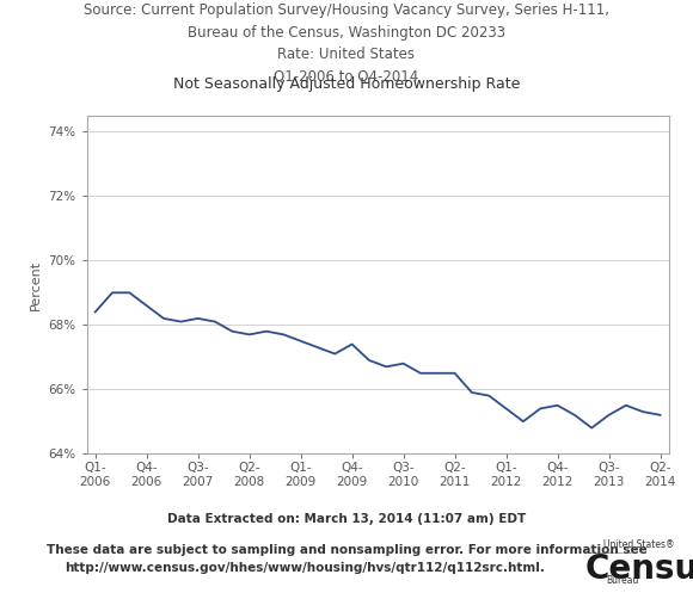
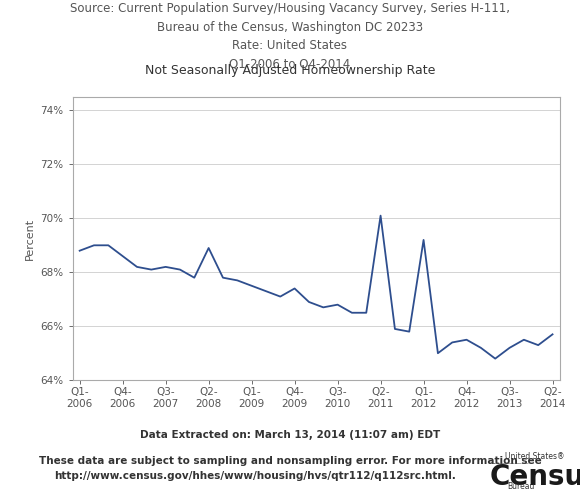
Q1- 2006: 68.4% -> 68.8%
Q2- 2008: 67.7% -> 68.9%
Q2- 2011: 66.5% -> 70.1%
Q1- 2012: 65.4% -> 69.2%
Q2- 2014: 65.2% -> 65.7%
